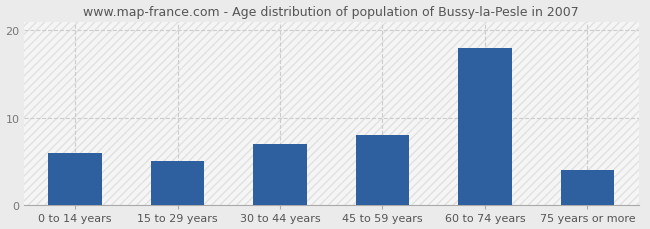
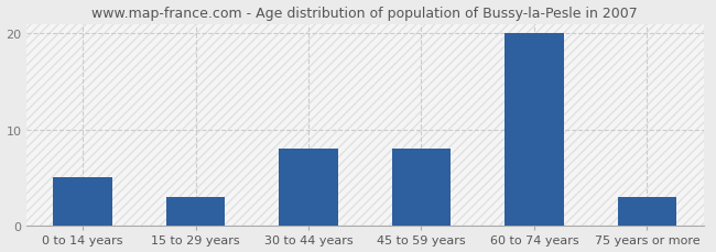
0 to 14 years: 6 -> 5
15 to 29 years: 5 -> 3
30 to 44 years: 7 -> 8
60 to 74 years: 18 -> 20
75 years or more: 4 -> 3
